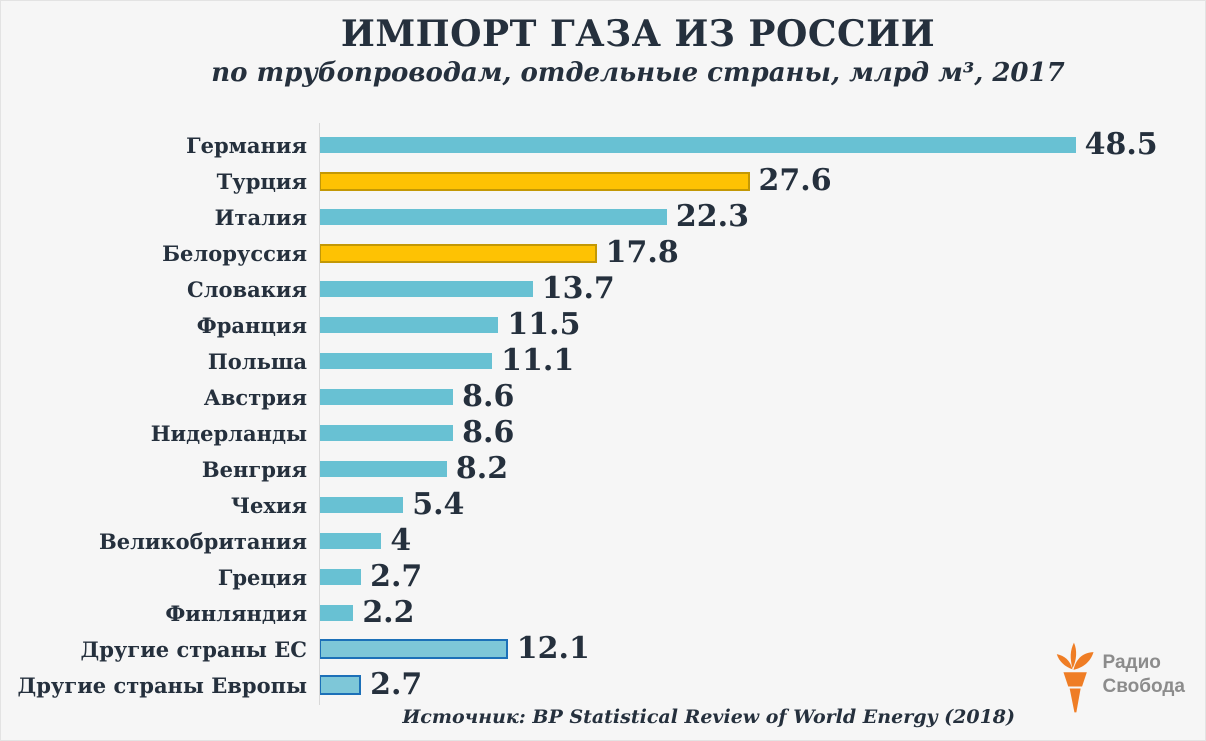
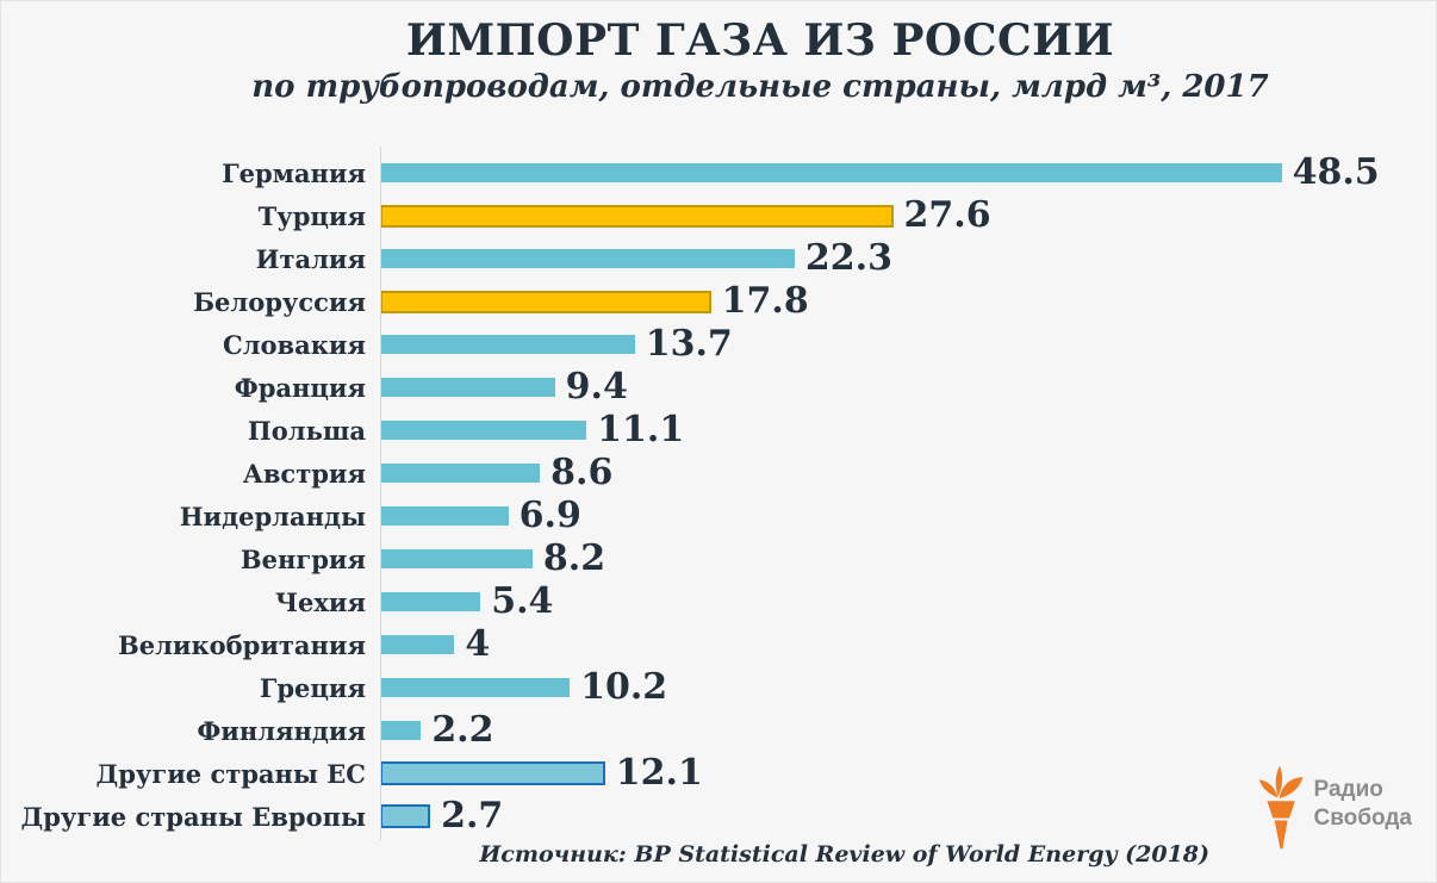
Франция: 11.5 -> 9.4
Нидерланды: 8.6 -> 6.9
Греция: 2.7 -> 10.2
